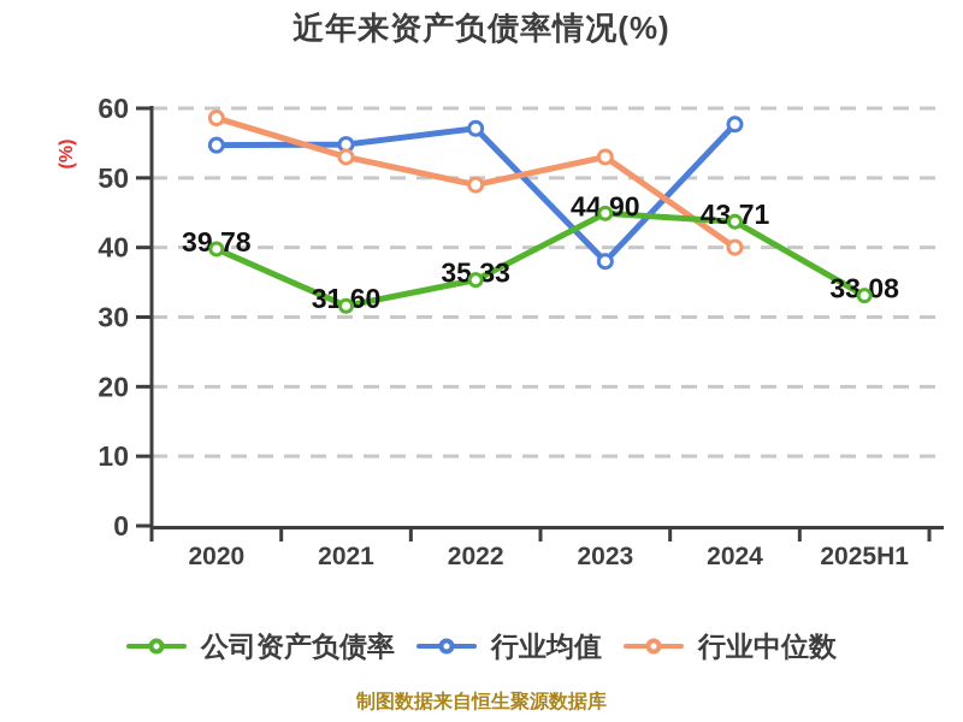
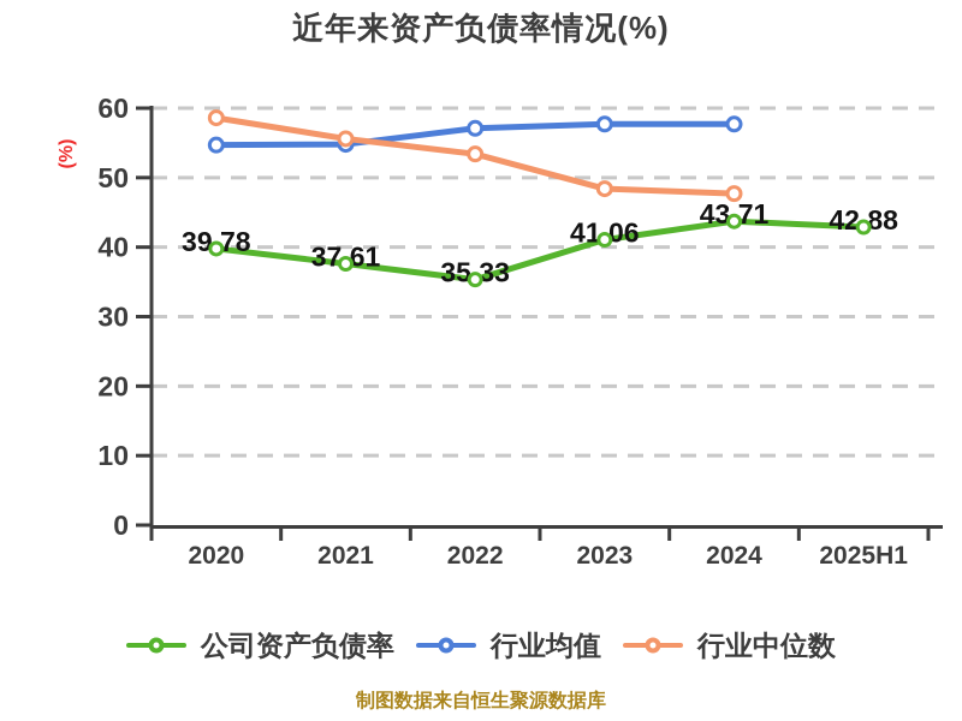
公司资产负债率/2021: 31.60 -> 37.61
行业中位数/2021: 53 -> 56
行业中位数/2022: 49 -> 53
公司资产负债率/2023: 44.90 -> 41.06
行业均值/2023: 38 -> 58
行业中位数/2023: 53 -> 48
行业中位数/2024: 40 -> 48
公司资产负债率/2025H1: 33.08 -> 42.88
